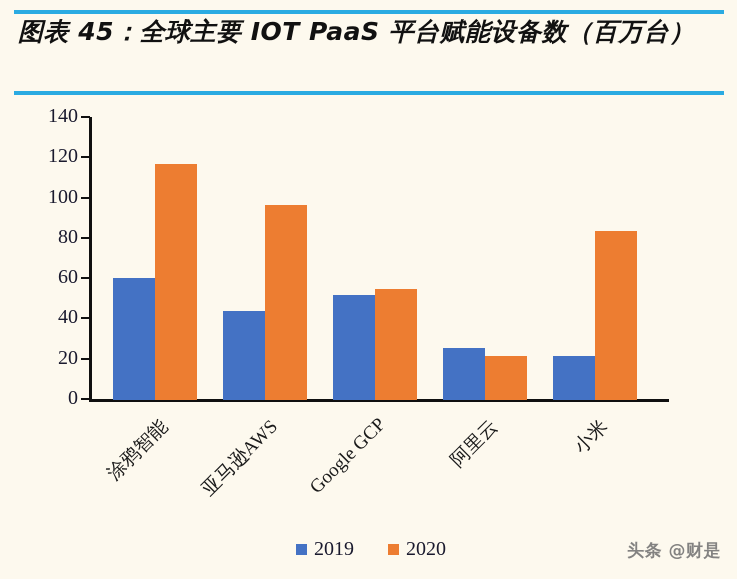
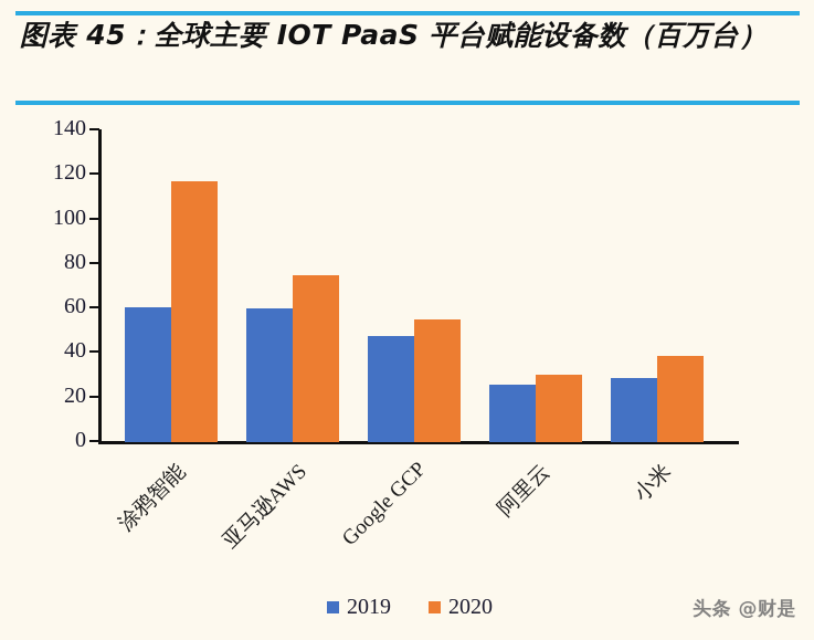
2019/亚马逊AWS: 44 -> 60
2020/亚马逊AWS: 97 -> 75
2019/Google GCP: 52 -> 48
2020/阿里云: 22 -> 30
2019/小米: 22 -> 29
2020/小米: 84 -> 39
